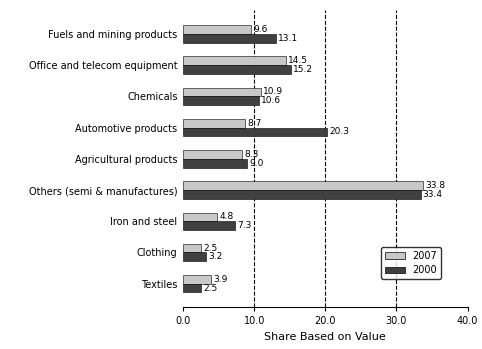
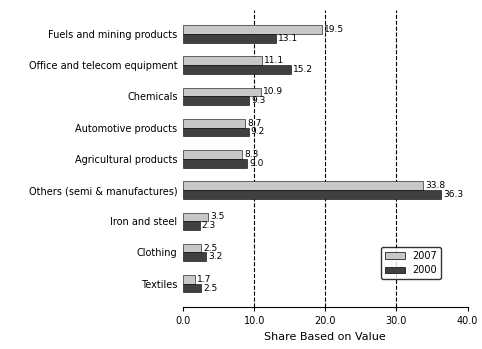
2007/Fuels and mining products: 9.6 -> 19.5
2007/Office and telecom equipment: 14.5 -> 11.1
2000/Chemicals: 10.6 -> 9.3
2000/Automotive products: 20.3 -> 9.2
2000/Others (semi & manufactures): 33.4 -> 36.3
2007/Iron and steel: 4.8 -> 3.5
2000/Iron and steel: 7.3 -> 2.3
2007/Textiles: 3.9 -> 1.7
